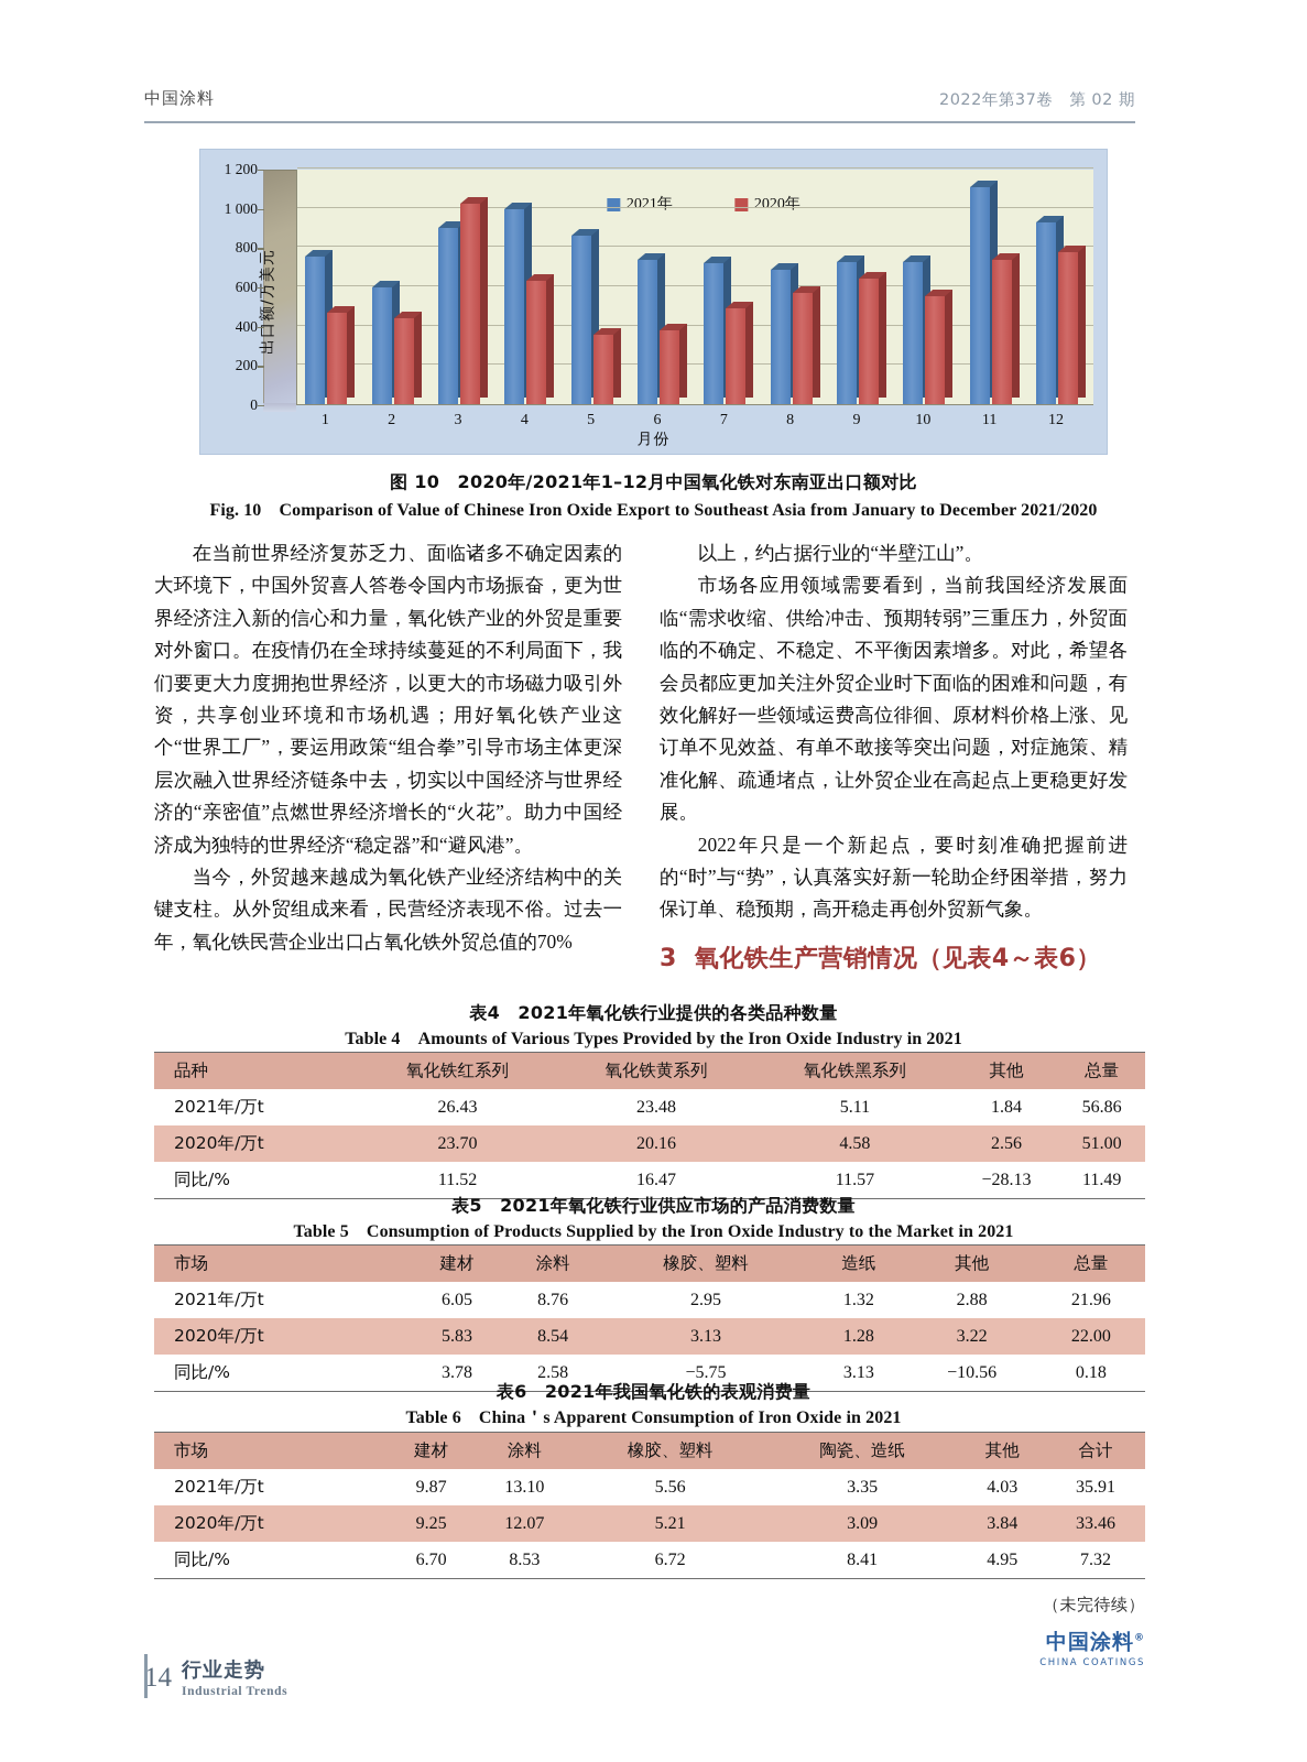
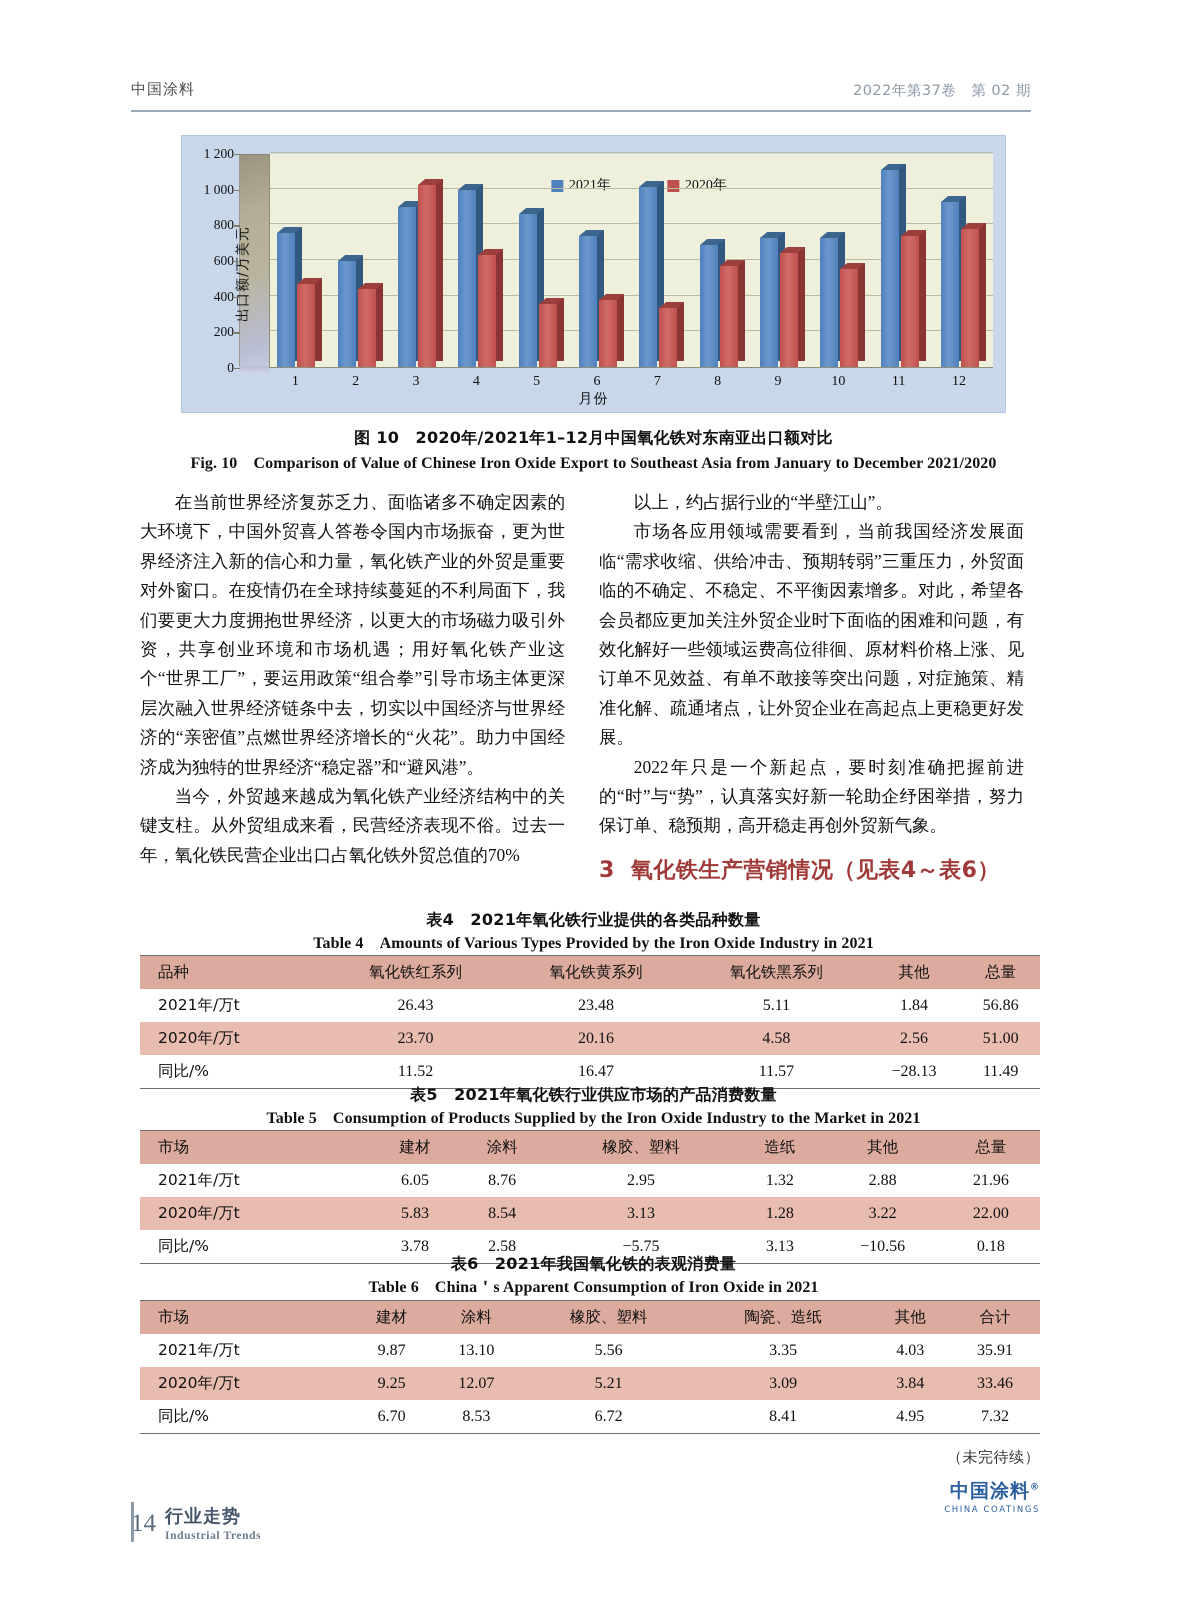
2021年/7: 720 -> 1010
2020年/7: 490 -> 330
